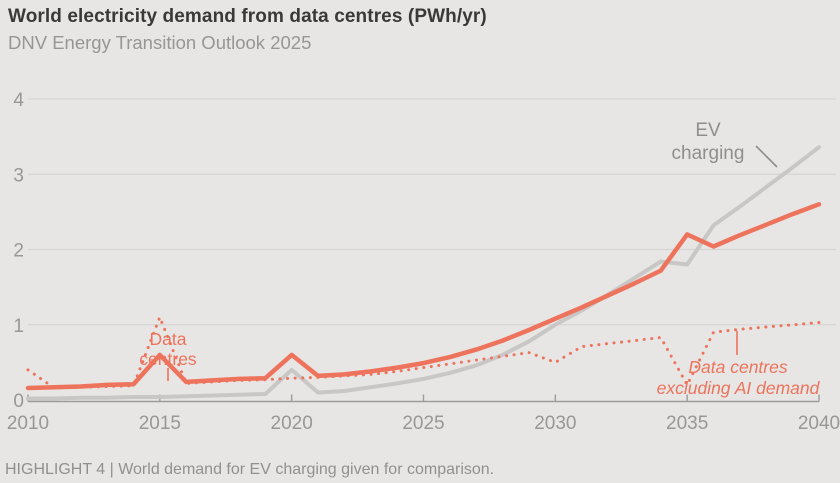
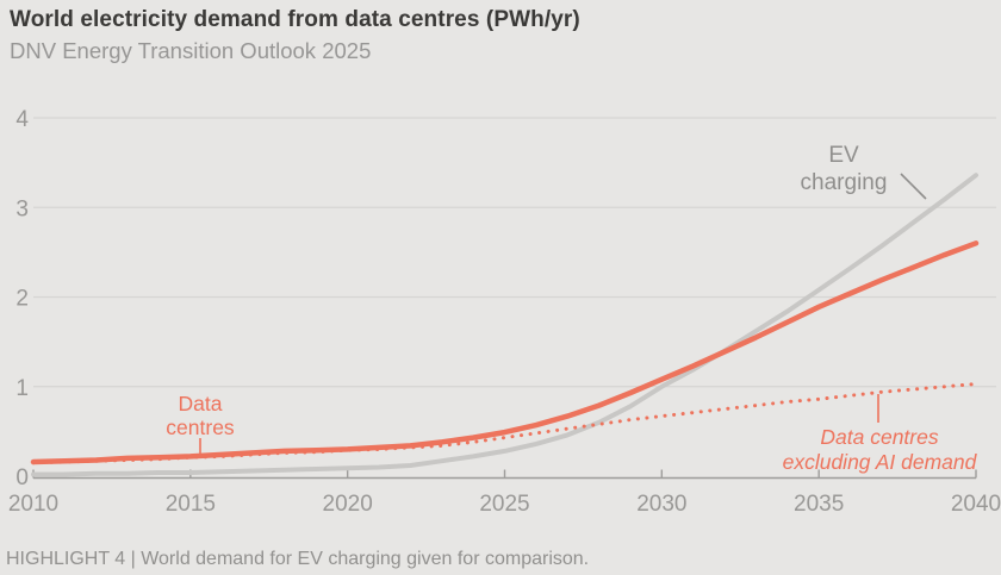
Data centres excluding AI demand/2010: 0.4 -> 0.1
Data centres excluding AI demand/2015: 1.1 -> 0.2
Data centres/2015: 0.6 -> 0.2
EV charging/2020: 0.4 -> 0.1
Data centres/2020: 0.6 -> 0.3
Data centres excluding AI demand/2030: 0.5 -> 0.7
EV charging/2035: 1.8 -> 2.1
Data centres excluding AI demand/2035: 0.2 -> 0.9
Data centres/2035: 2.2 -> 1.9
